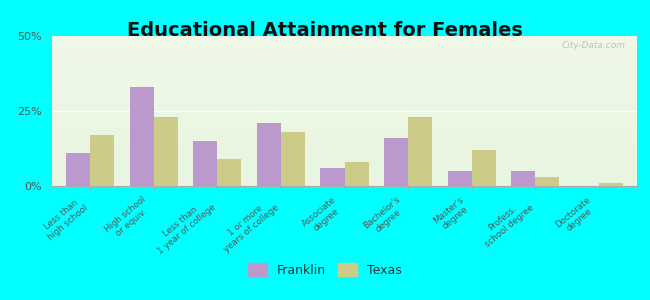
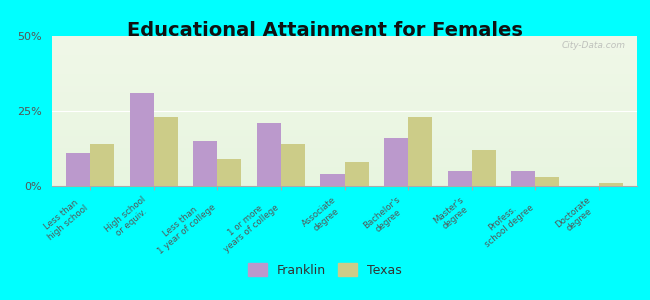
Texas/Less than high school: 17% -> 14%
Franklin/High school or equiv.: 33% -> 31%
Texas/1 or more years of college: 18% -> 14%
Franklin/Associate degree: 6% -> 4%
